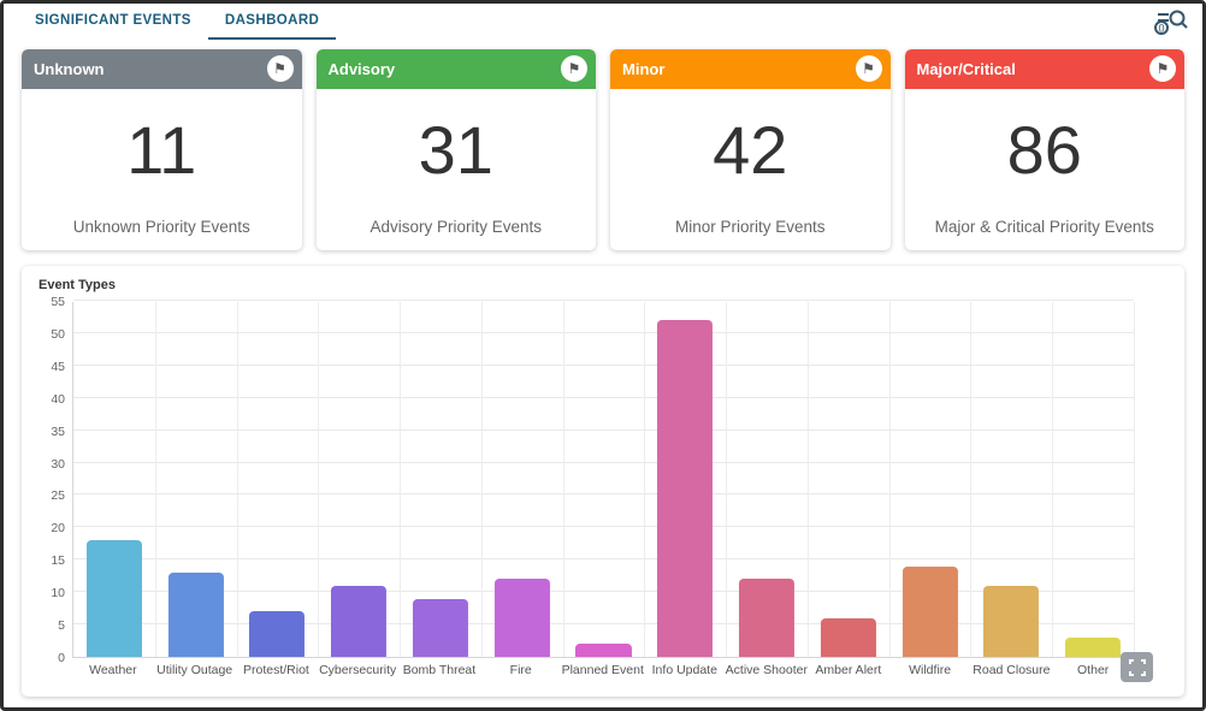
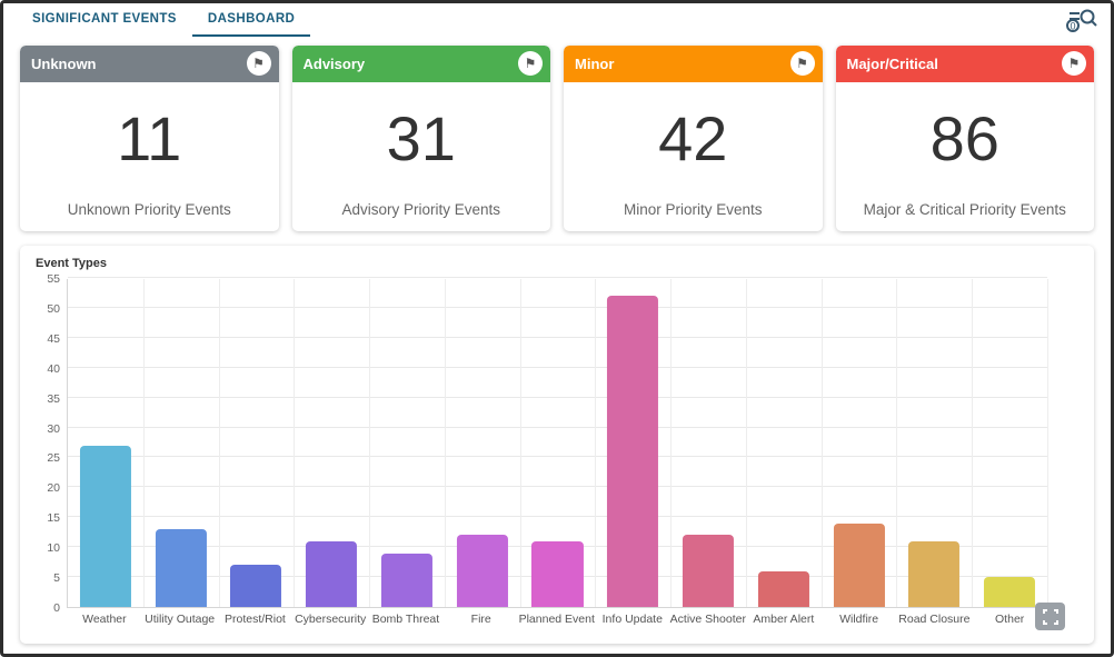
Weather: 18 -> 27
Planned Event: 2 -> 11
Other: 3 -> 5
